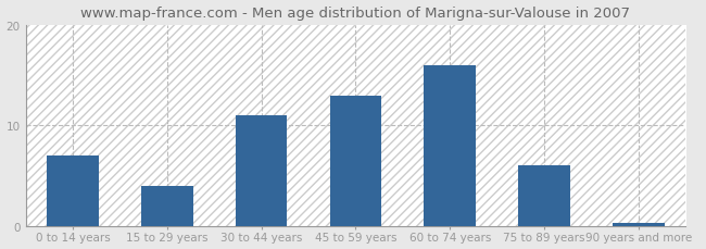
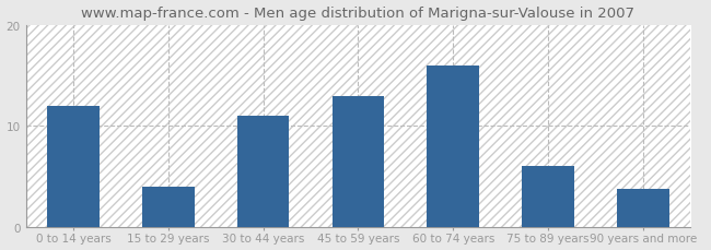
0 to 14 years: 7.0 -> 12.0
90 years and more: 0.3 -> 3.8
